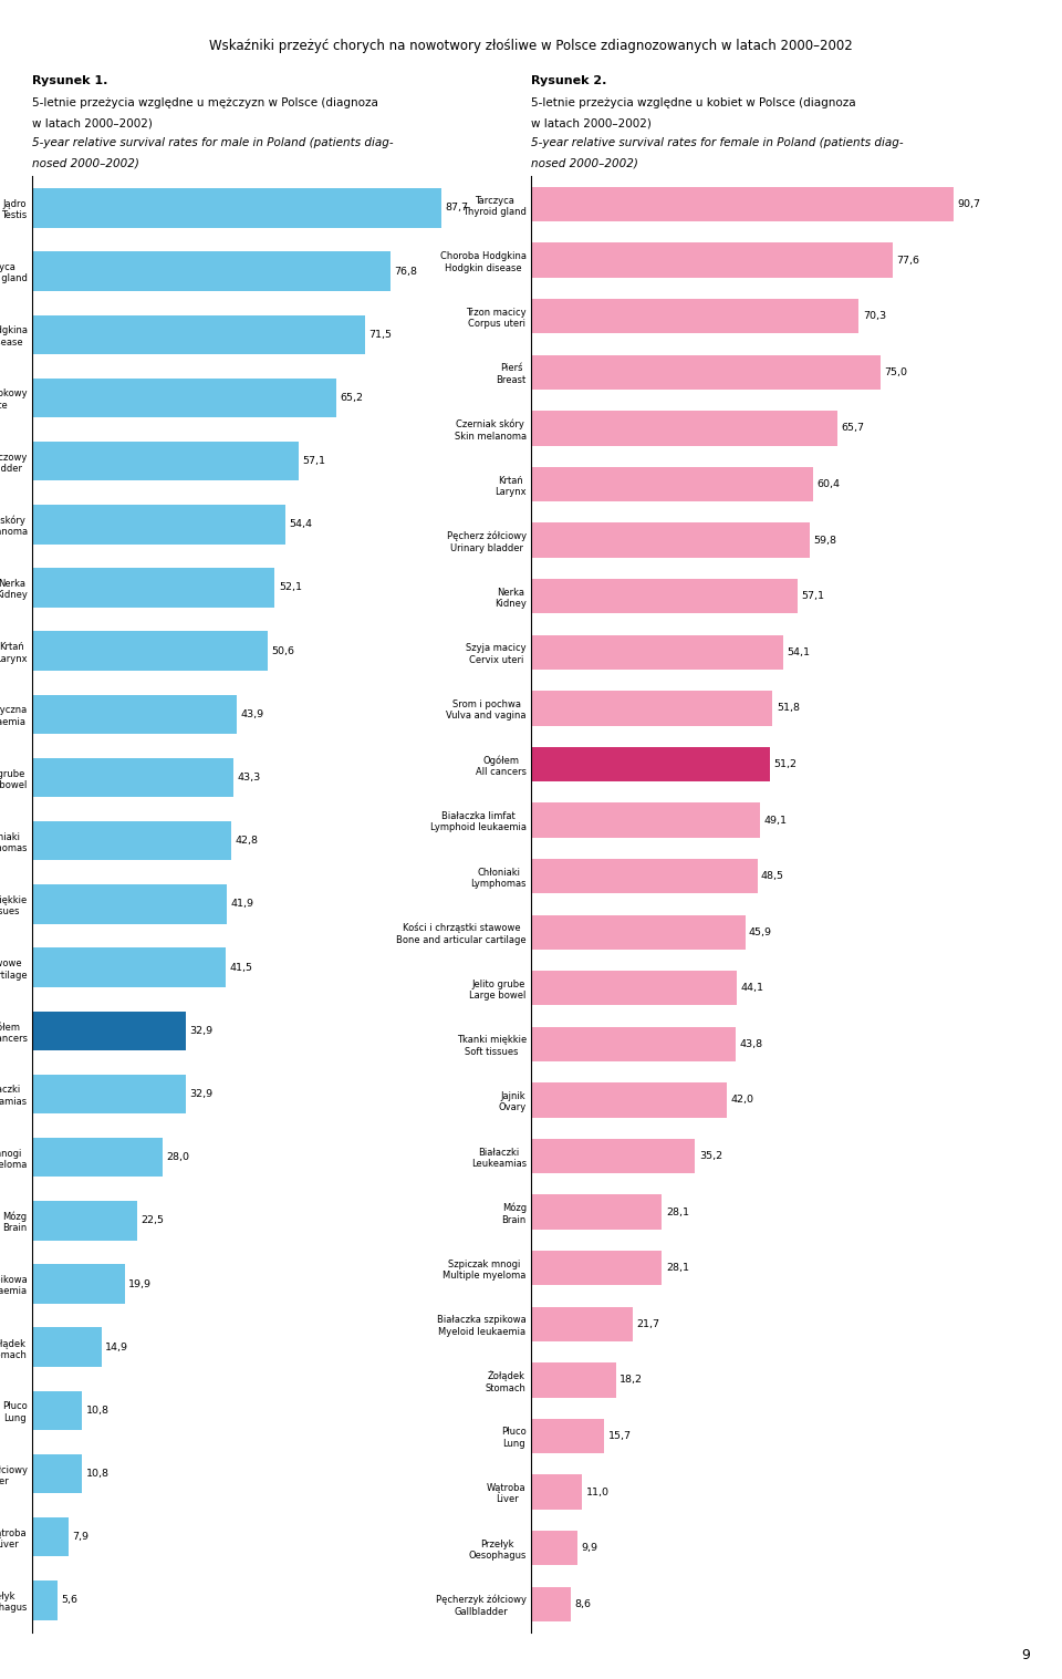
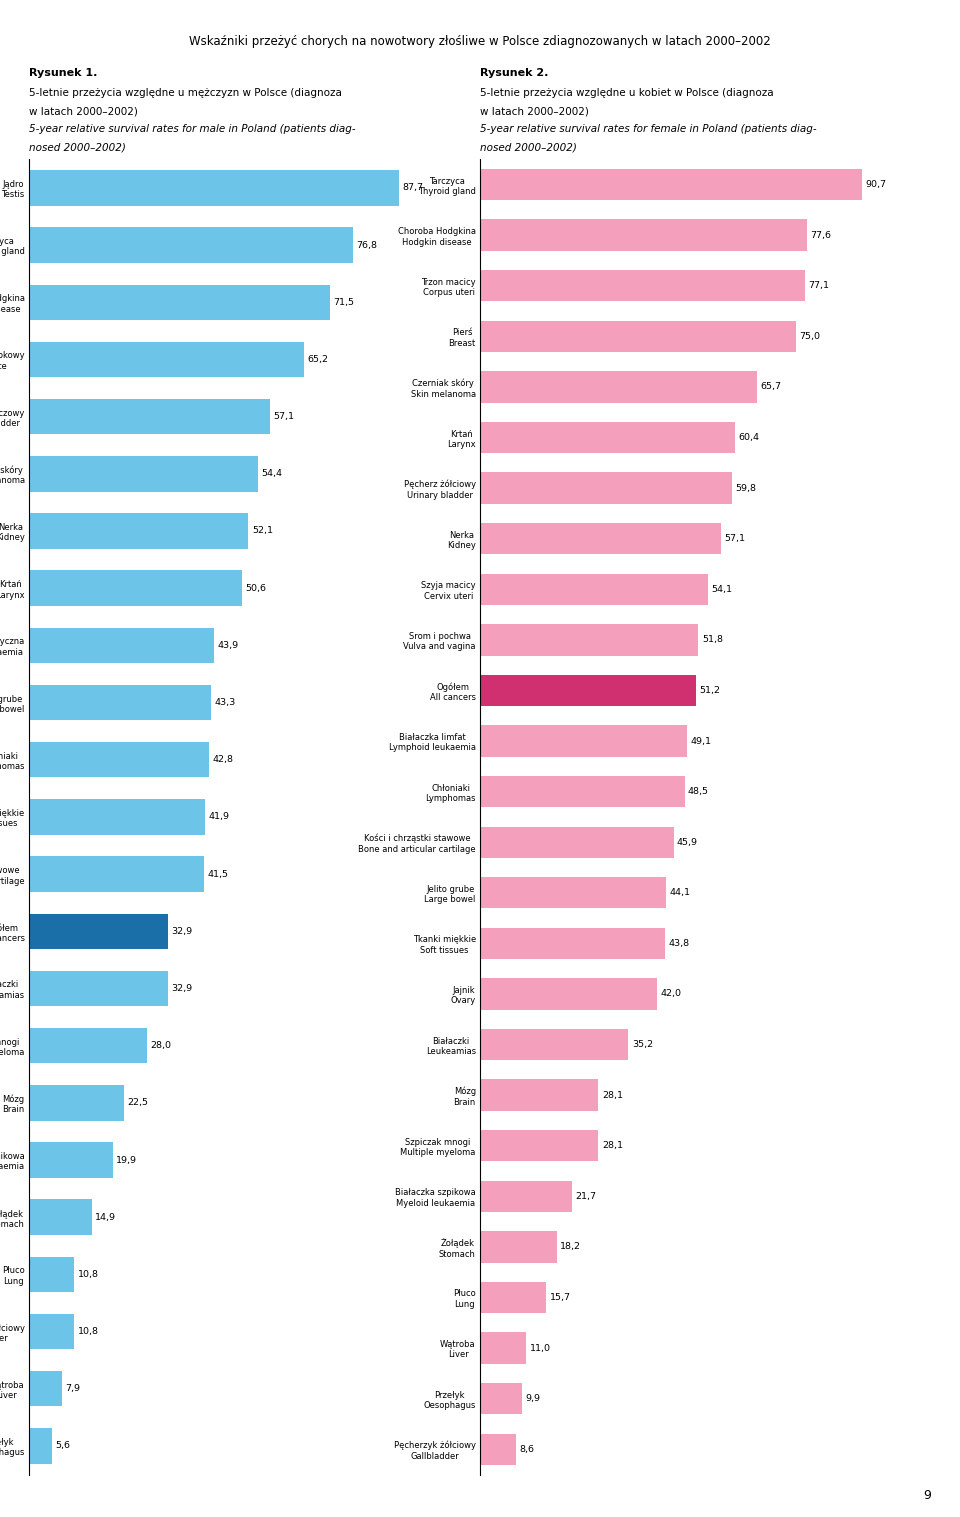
Trzon macicy Corpus uteri: 70,3 -> 77,1
